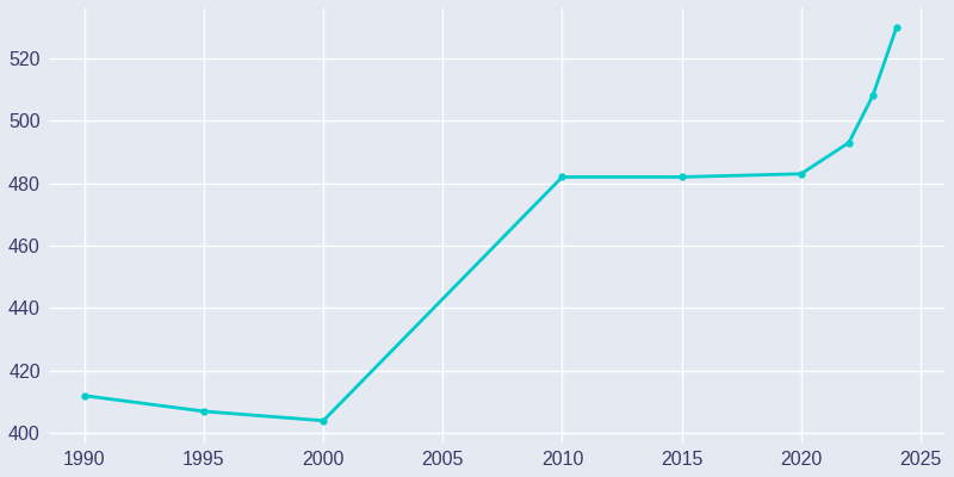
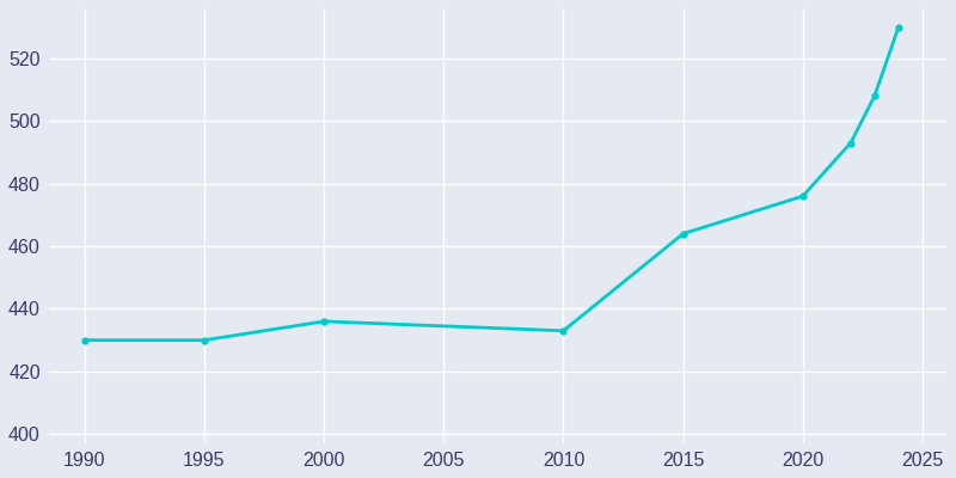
1990: 412 -> 430
1995: 407 -> 430
2000: 404 -> 436
2010: 482 -> 433
2015: 482 -> 464
2020: 483 -> 476
